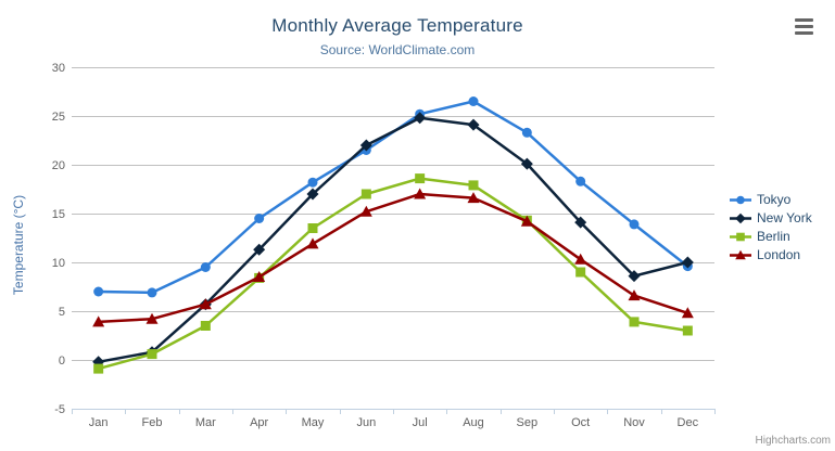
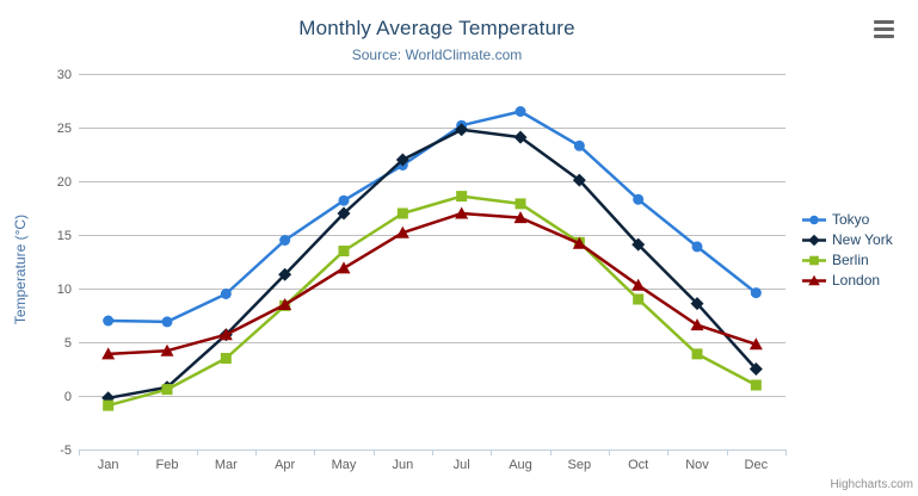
New York/Dec: 10 -> 2
Berlin/Dec: 3 -> 1
